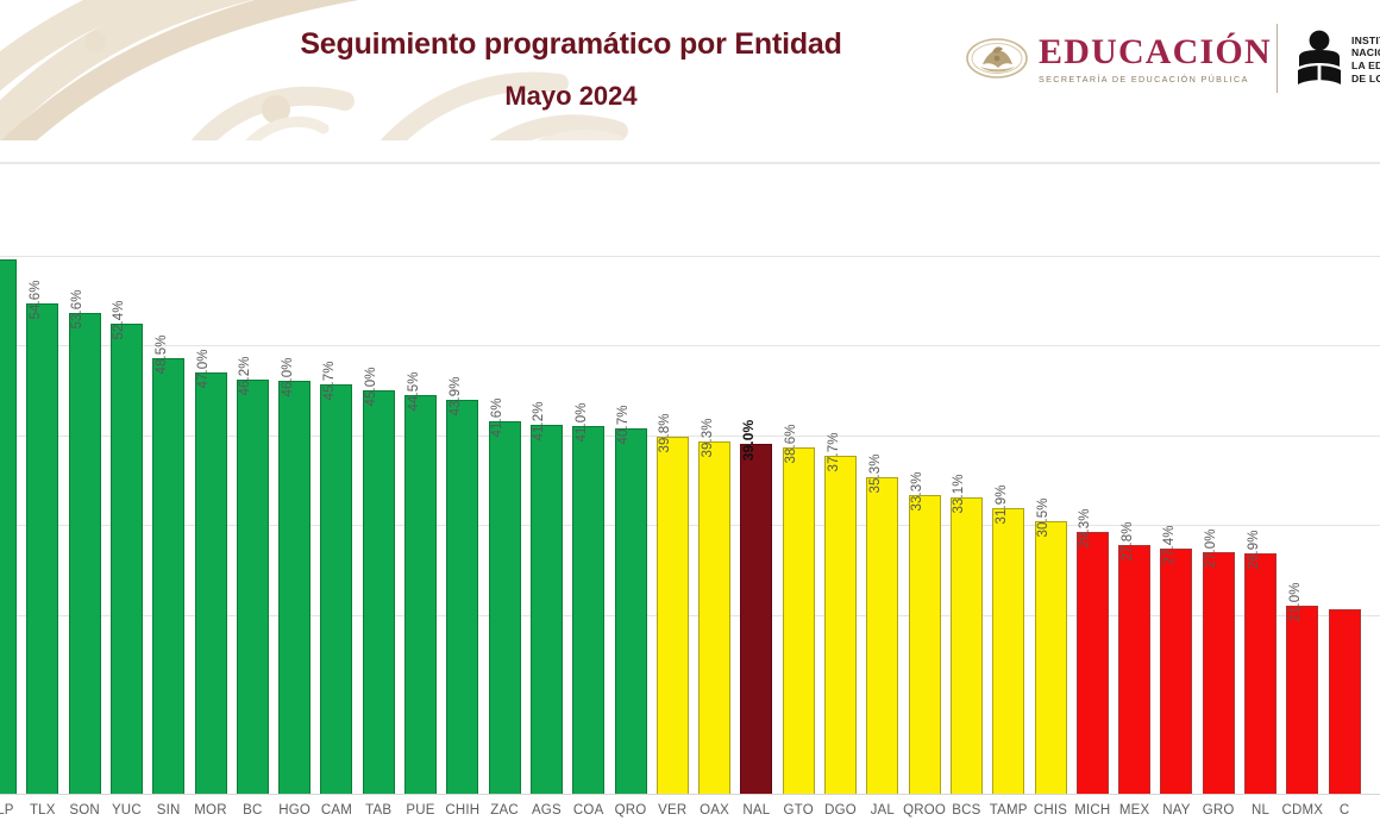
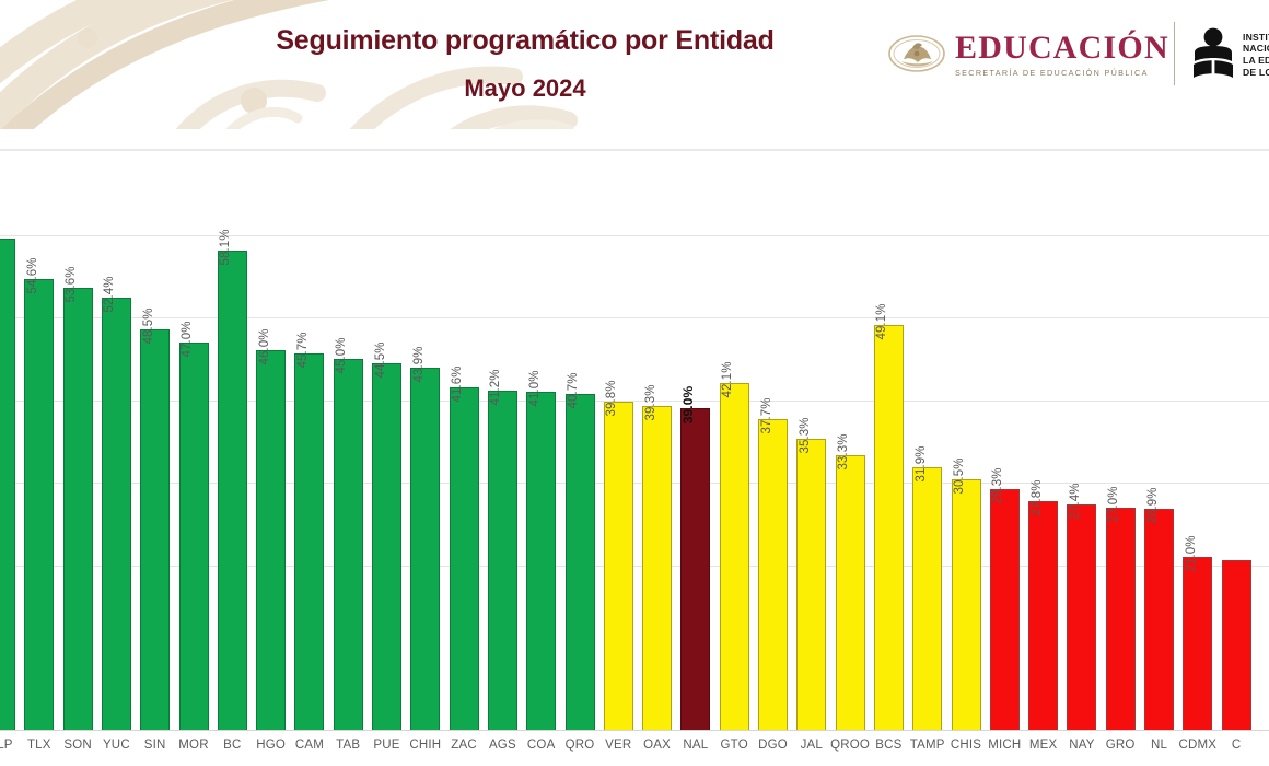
BC: 46.2% -> 58.1%
GTO: 38.6% -> 42.1%
BCS: 33.1% -> 49.1%
